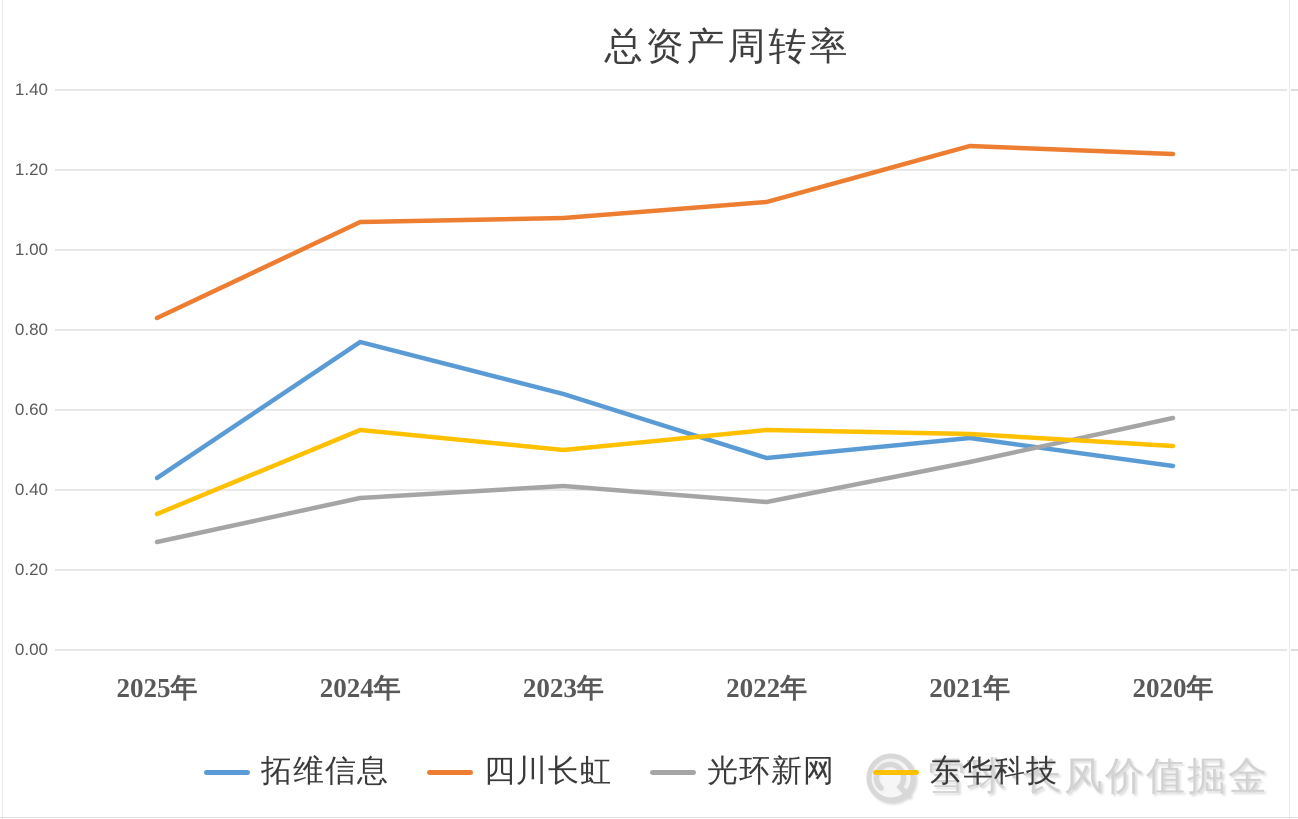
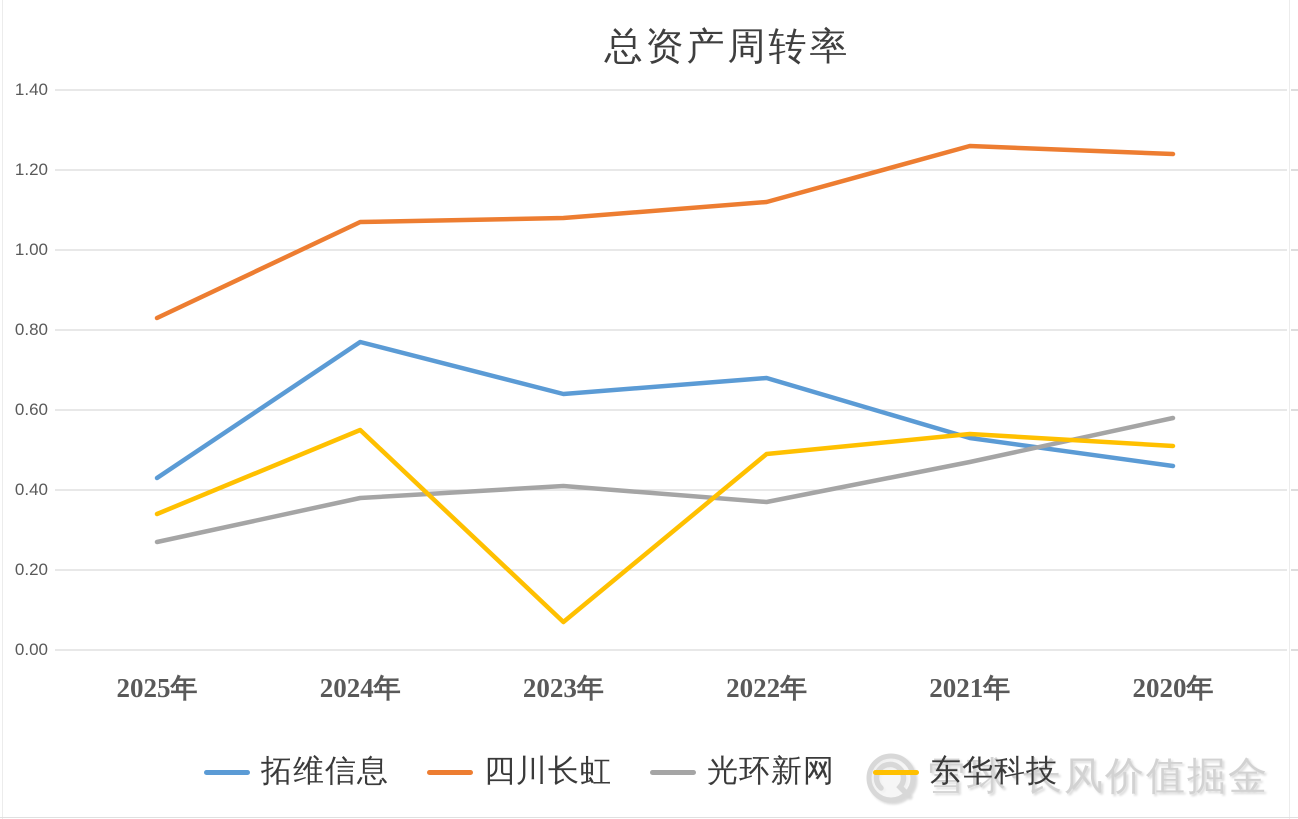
东华科技/2023年: 0.50 -> 0.07
拓维信息/2022年: 0.48 -> 0.68
东华科技/2022年: 0.55 -> 0.49
